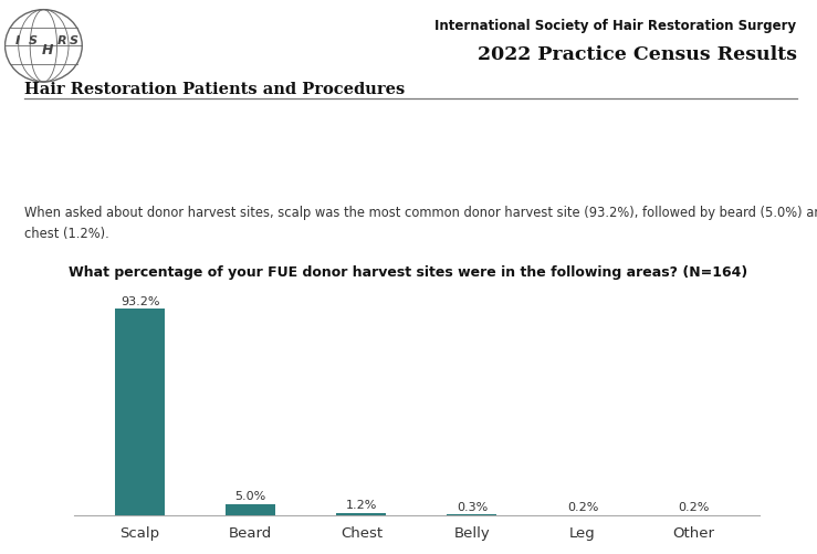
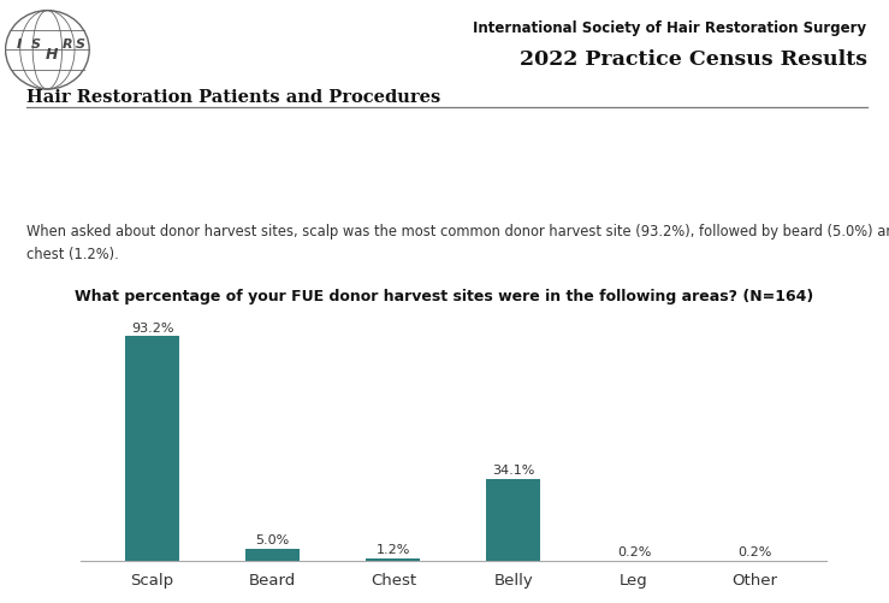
Belly: 0.3% -> 34.1%
